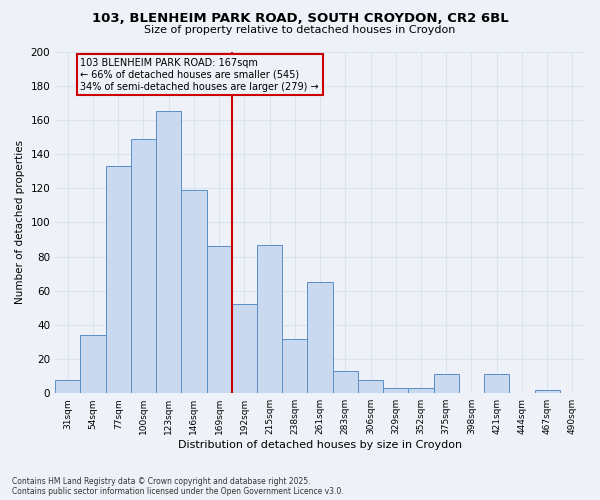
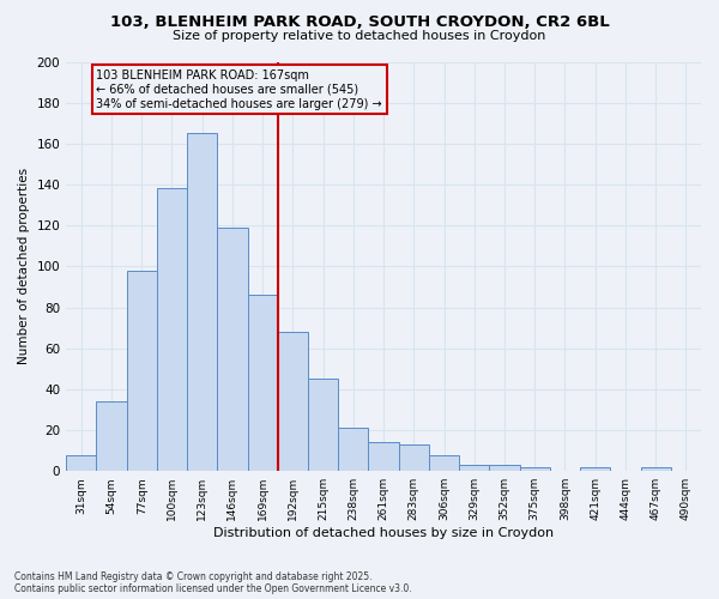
77sqm: 133 -> 98
100sqm: 149 -> 138
192sqm: 52 -> 68
215sqm: 87 -> 45
238sqm: 32 -> 21
261sqm: 65 -> 14
375sqm: 11 -> 2
421sqm: 11 -> 2
